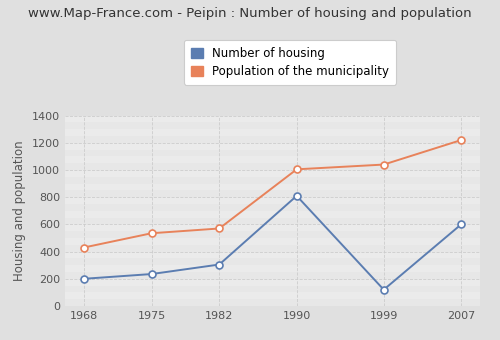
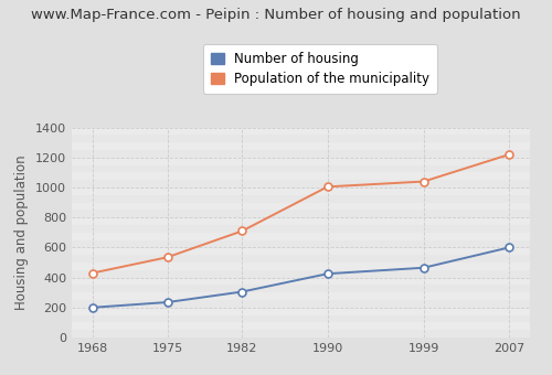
Population of the municipality/1982: 570 -> 710
Number of housing/1990: 810 -> 420
Number of housing/1999: 120 -> 460
